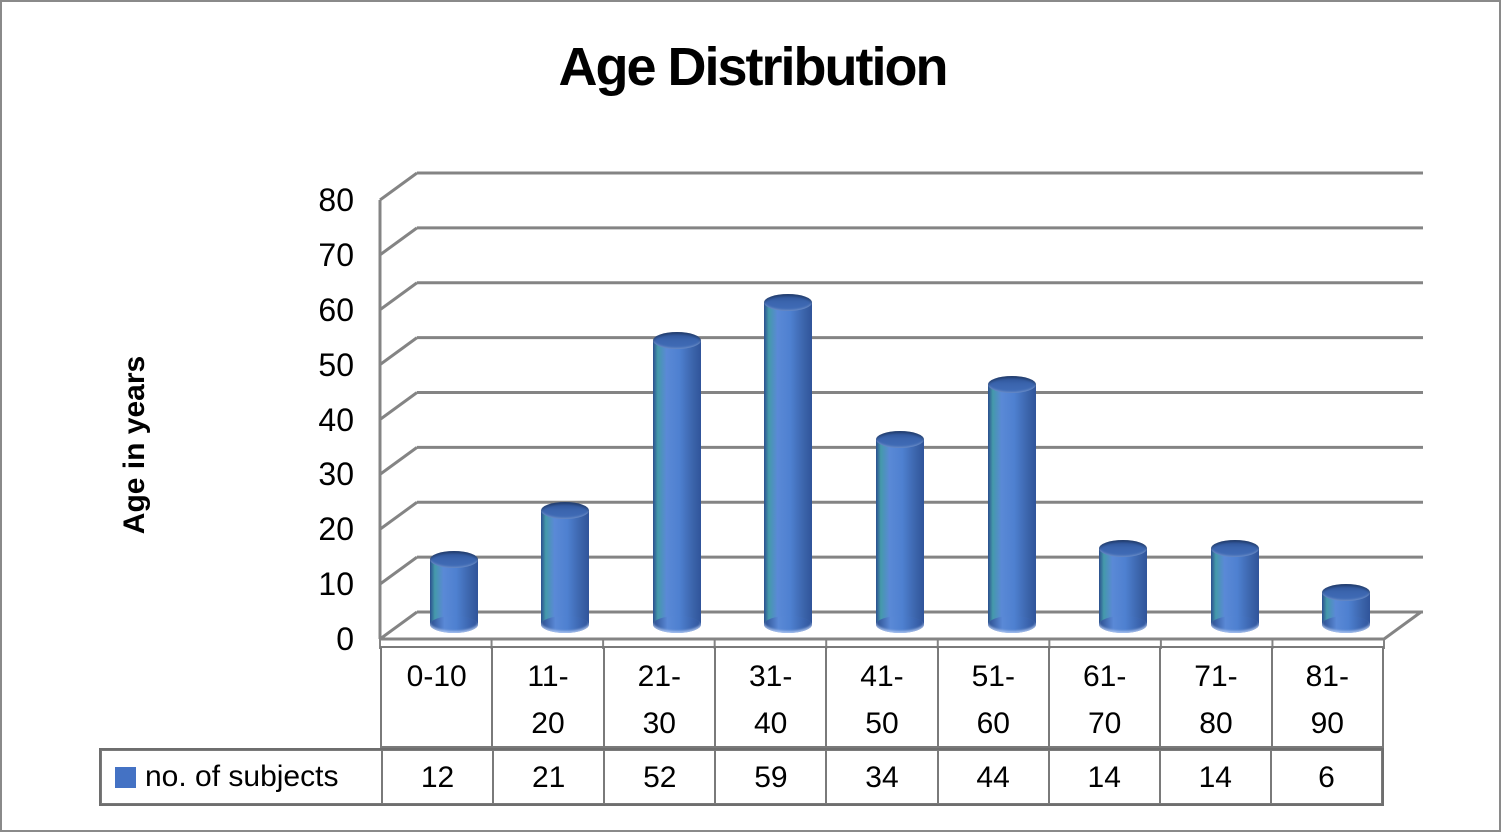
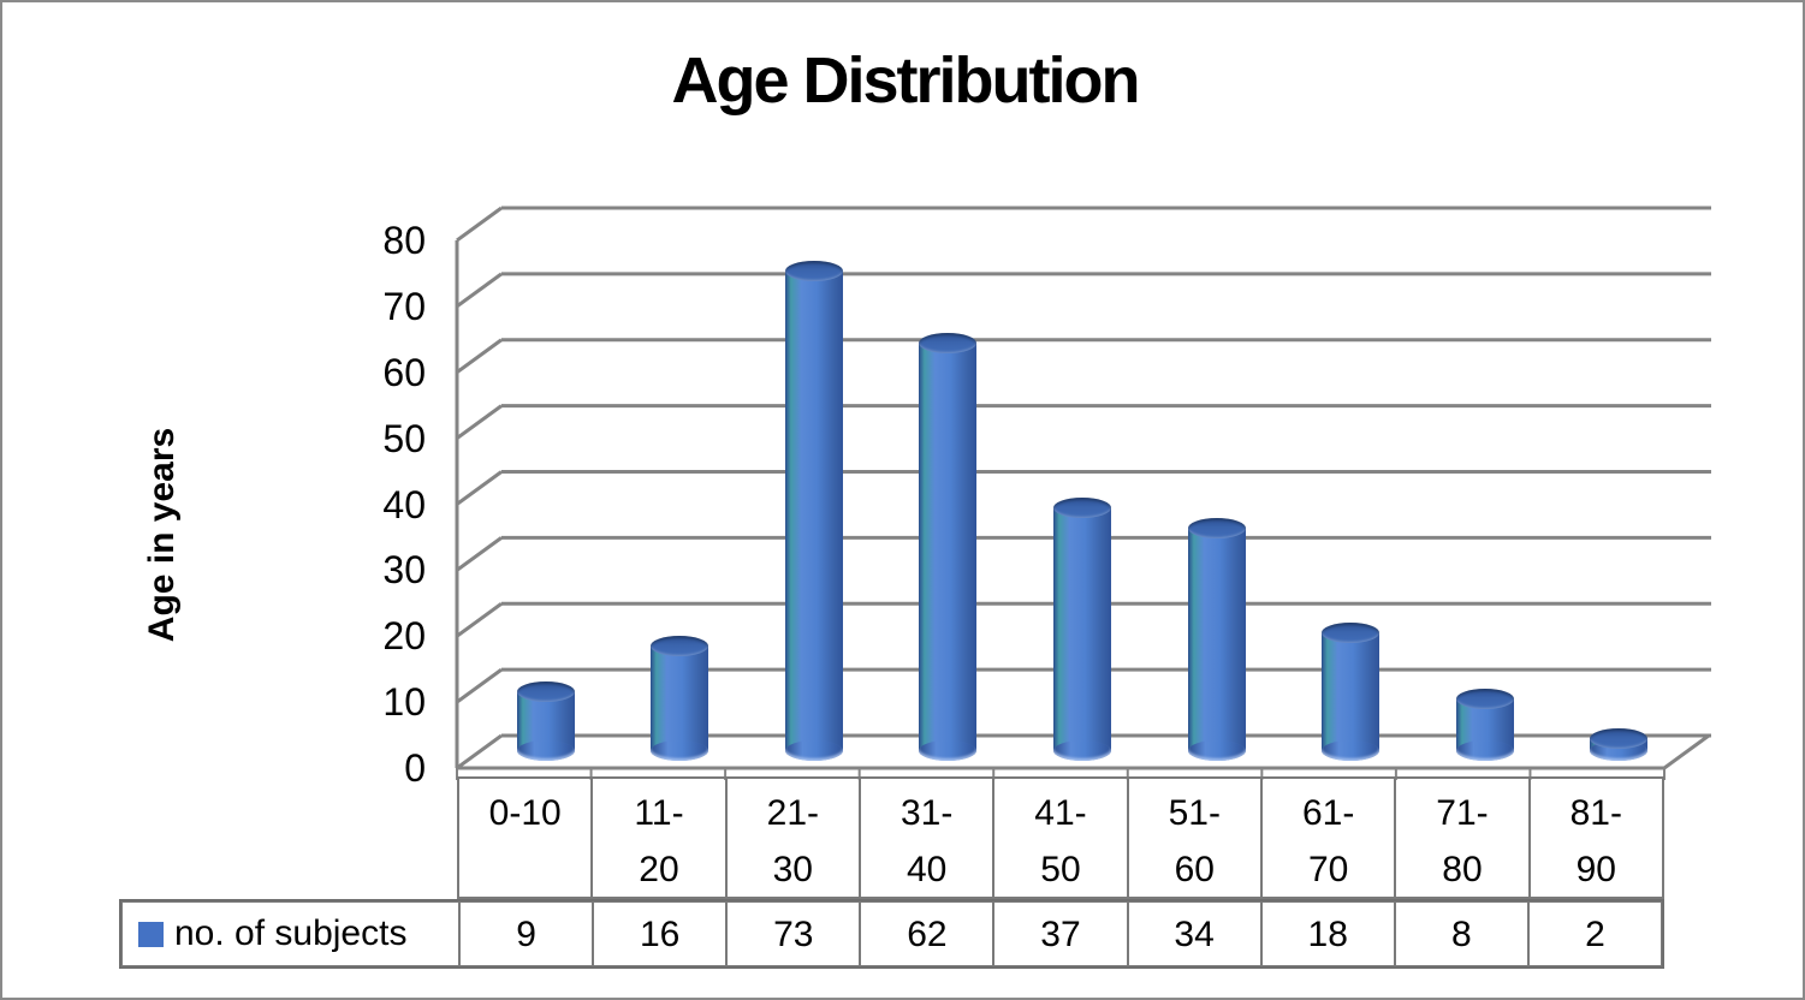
0-10: 12 -> 9
11-20: 21 -> 16
21-30: 52 -> 73
31-40: 59 -> 62
41-50: 34 -> 37
51-60: 44 -> 34
61-70: 14 -> 18
71-80: 14 -> 8
81-90: 6 -> 2
